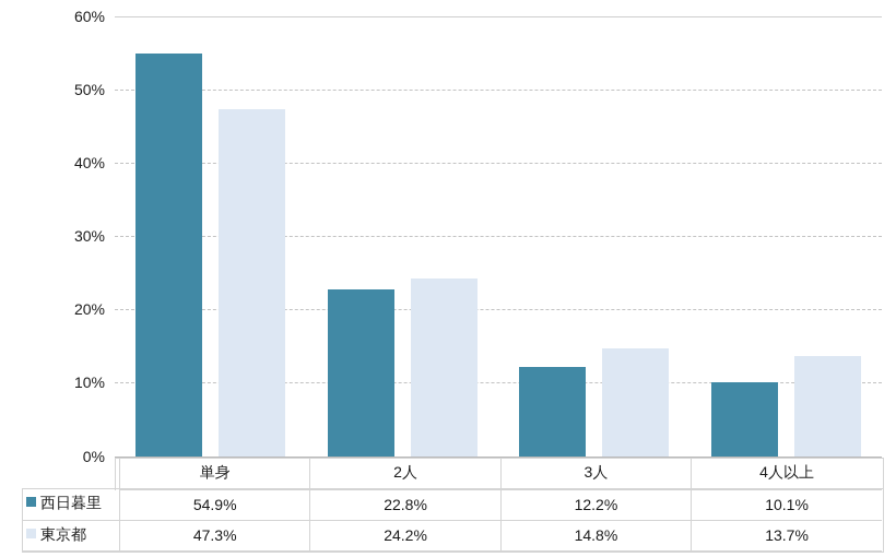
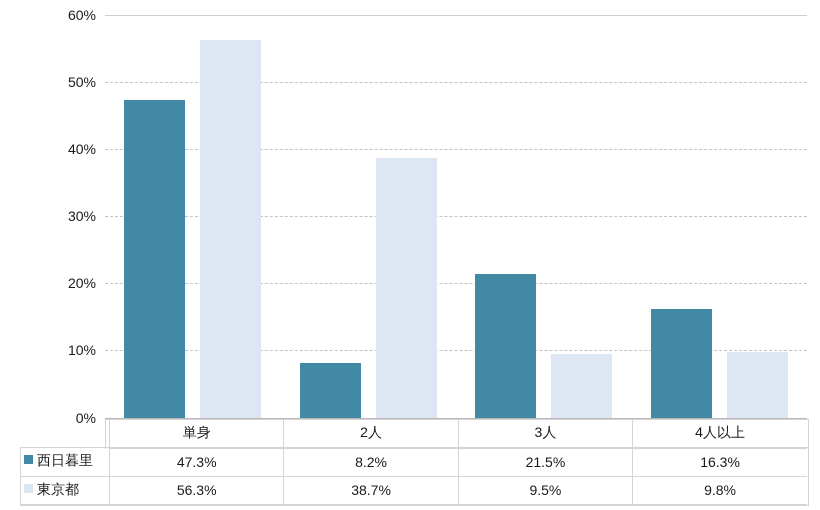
西日暮里/単身: 54.9% -> 47.3%
東京都/単身: 47.3% -> 56.3%
西日暮里/2人: 22.8% -> 8.2%
東京都/2人: 24.2% -> 38.7%
西日暮里/3人: 12.2% -> 21.5%
東京都/3人: 14.8% -> 9.5%
西日暮里/4人以上: 10.1% -> 16.3%
東京都/4人以上: 13.7% -> 9.8%
